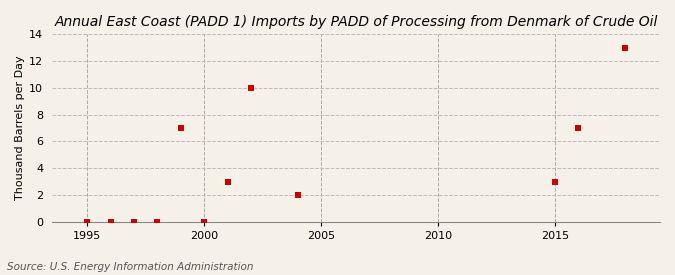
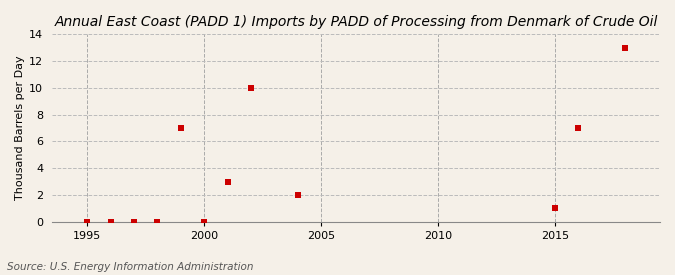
2015: 3 -> 1
